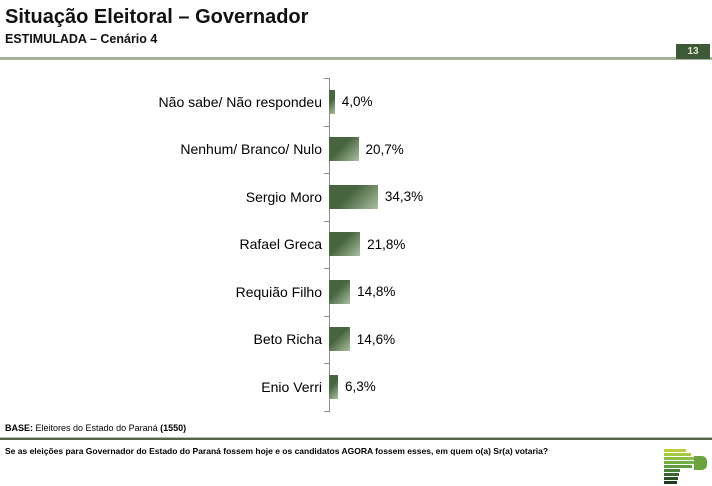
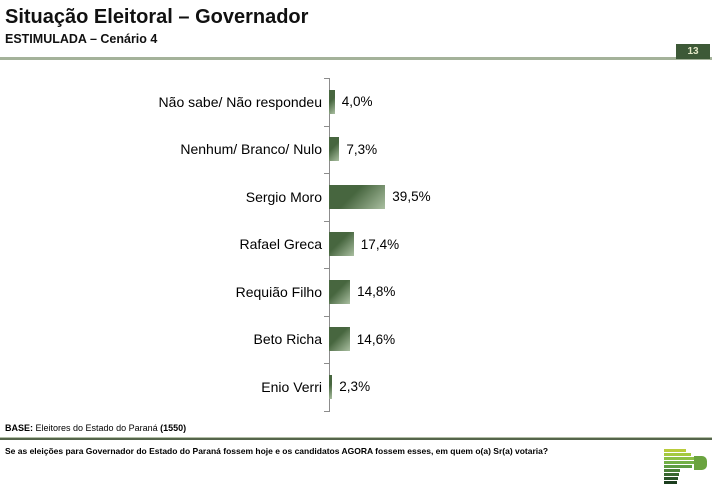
Nenhum/ Branco/ Nulo: 20,7% -> 7,3%
Sergio Moro: 34,3% -> 39,5%
Rafael Greca: 21,8% -> 17,4%
Enio Verri: 6,3% -> 2,3%
